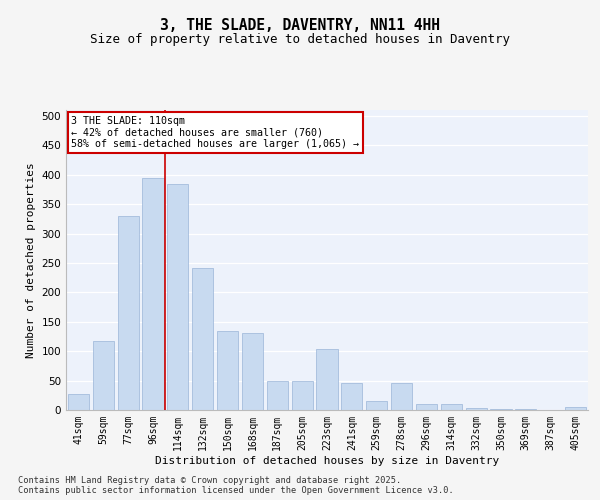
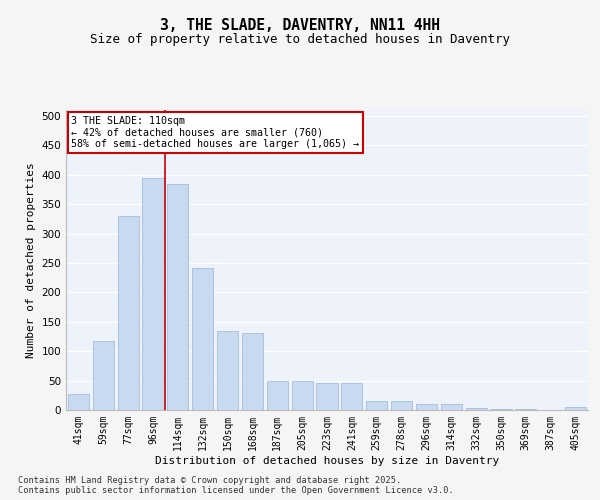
223sqm: 104 -> 46
278sqm: 46 -> 16
